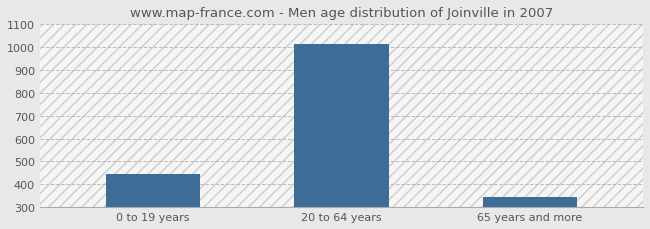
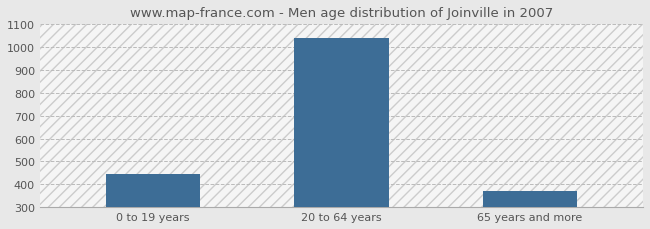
20 to 64 years: 1012 -> 1040
65 years and more: 344 -> 370
